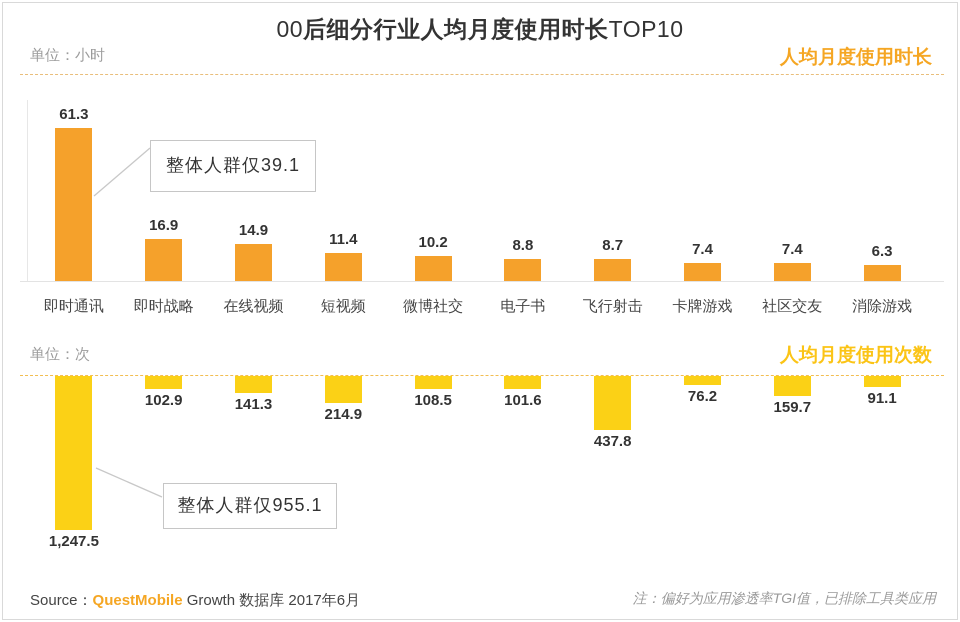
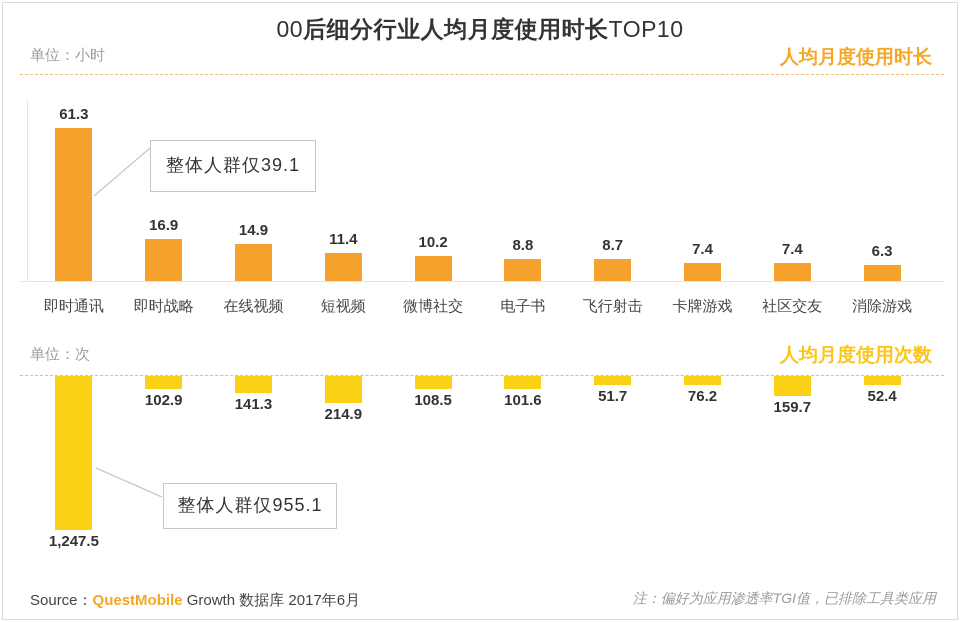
人均月度使用次数/飞行射击: 437.8 -> 51.7
人均月度使用次数/消除游戏: 91.1 -> 52.4
